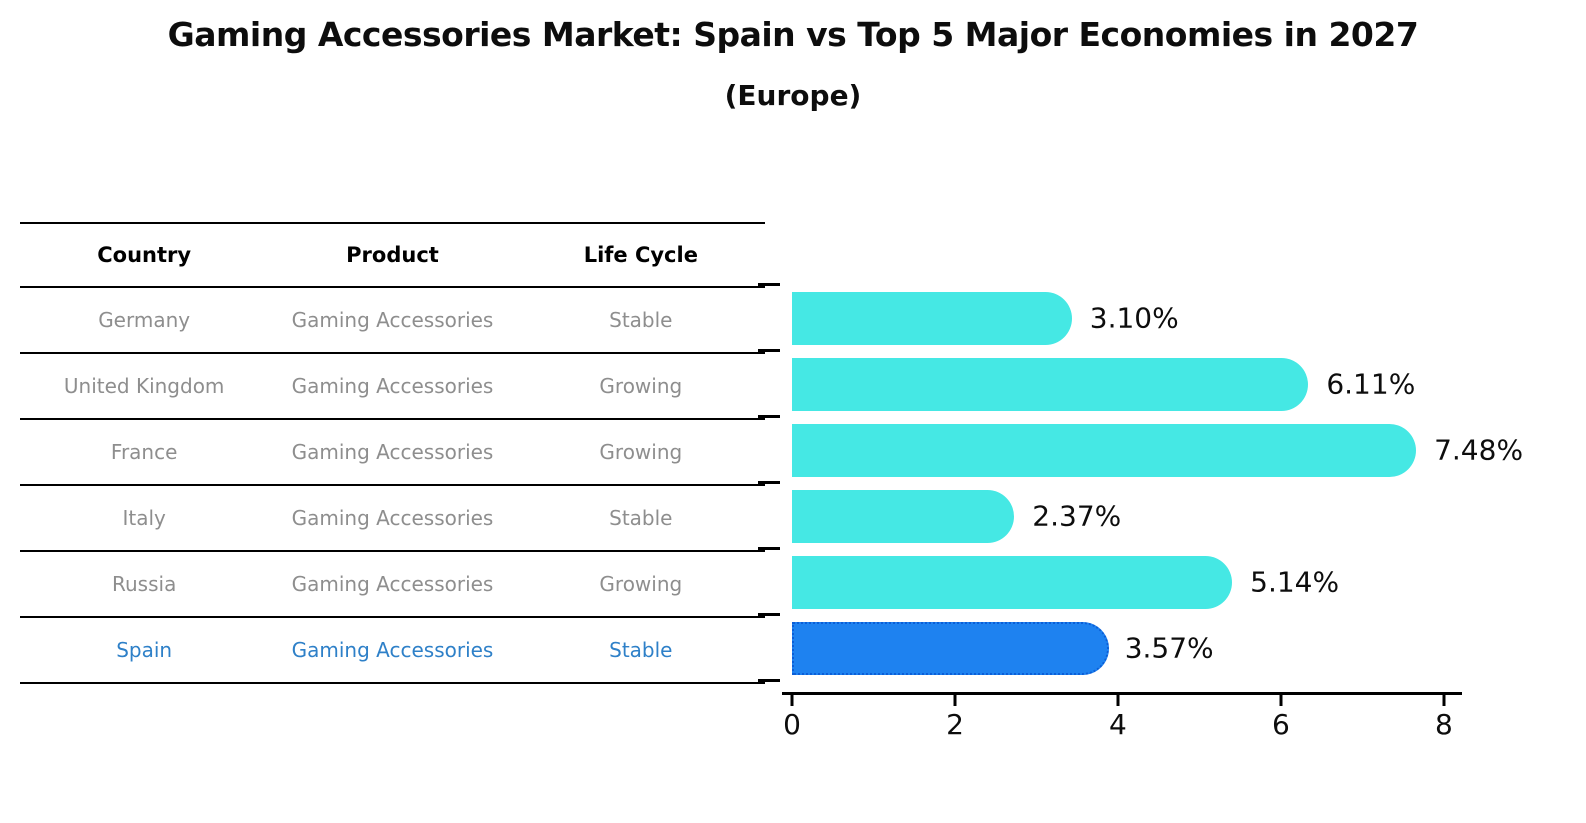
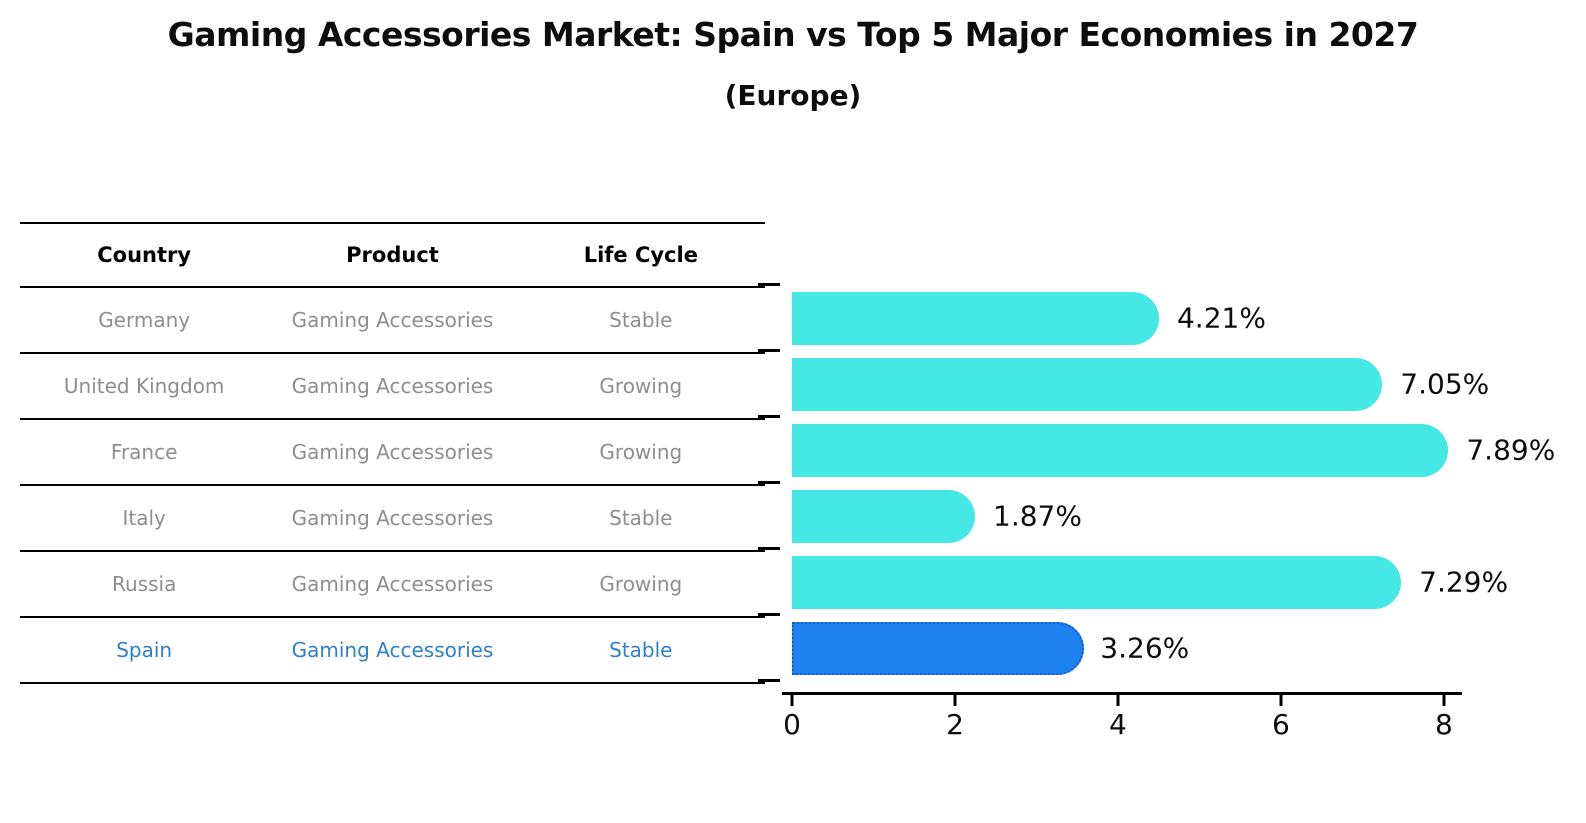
Germany: 3.10% -> 4.21%
United Kingdom: 6.11% -> 7.05%
France: 7.48% -> 7.89%
Italy: 2.37% -> 1.87%
Russia: 5.14% -> 7.29%
Spain: 3.57% -> 3.26%
